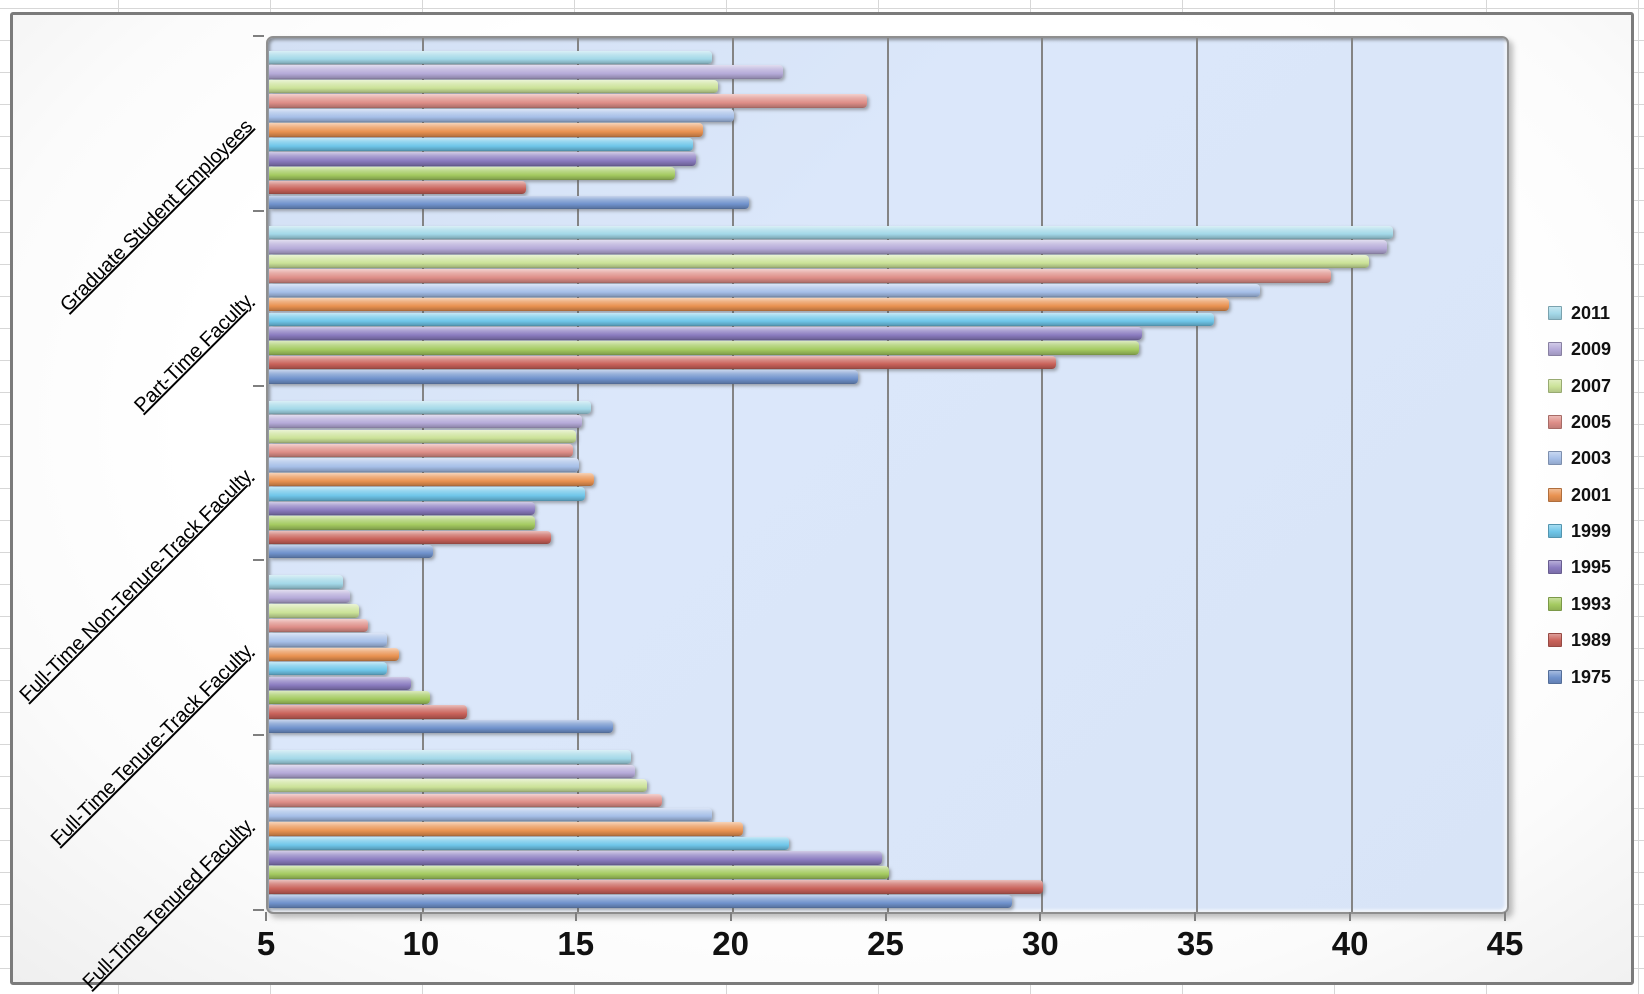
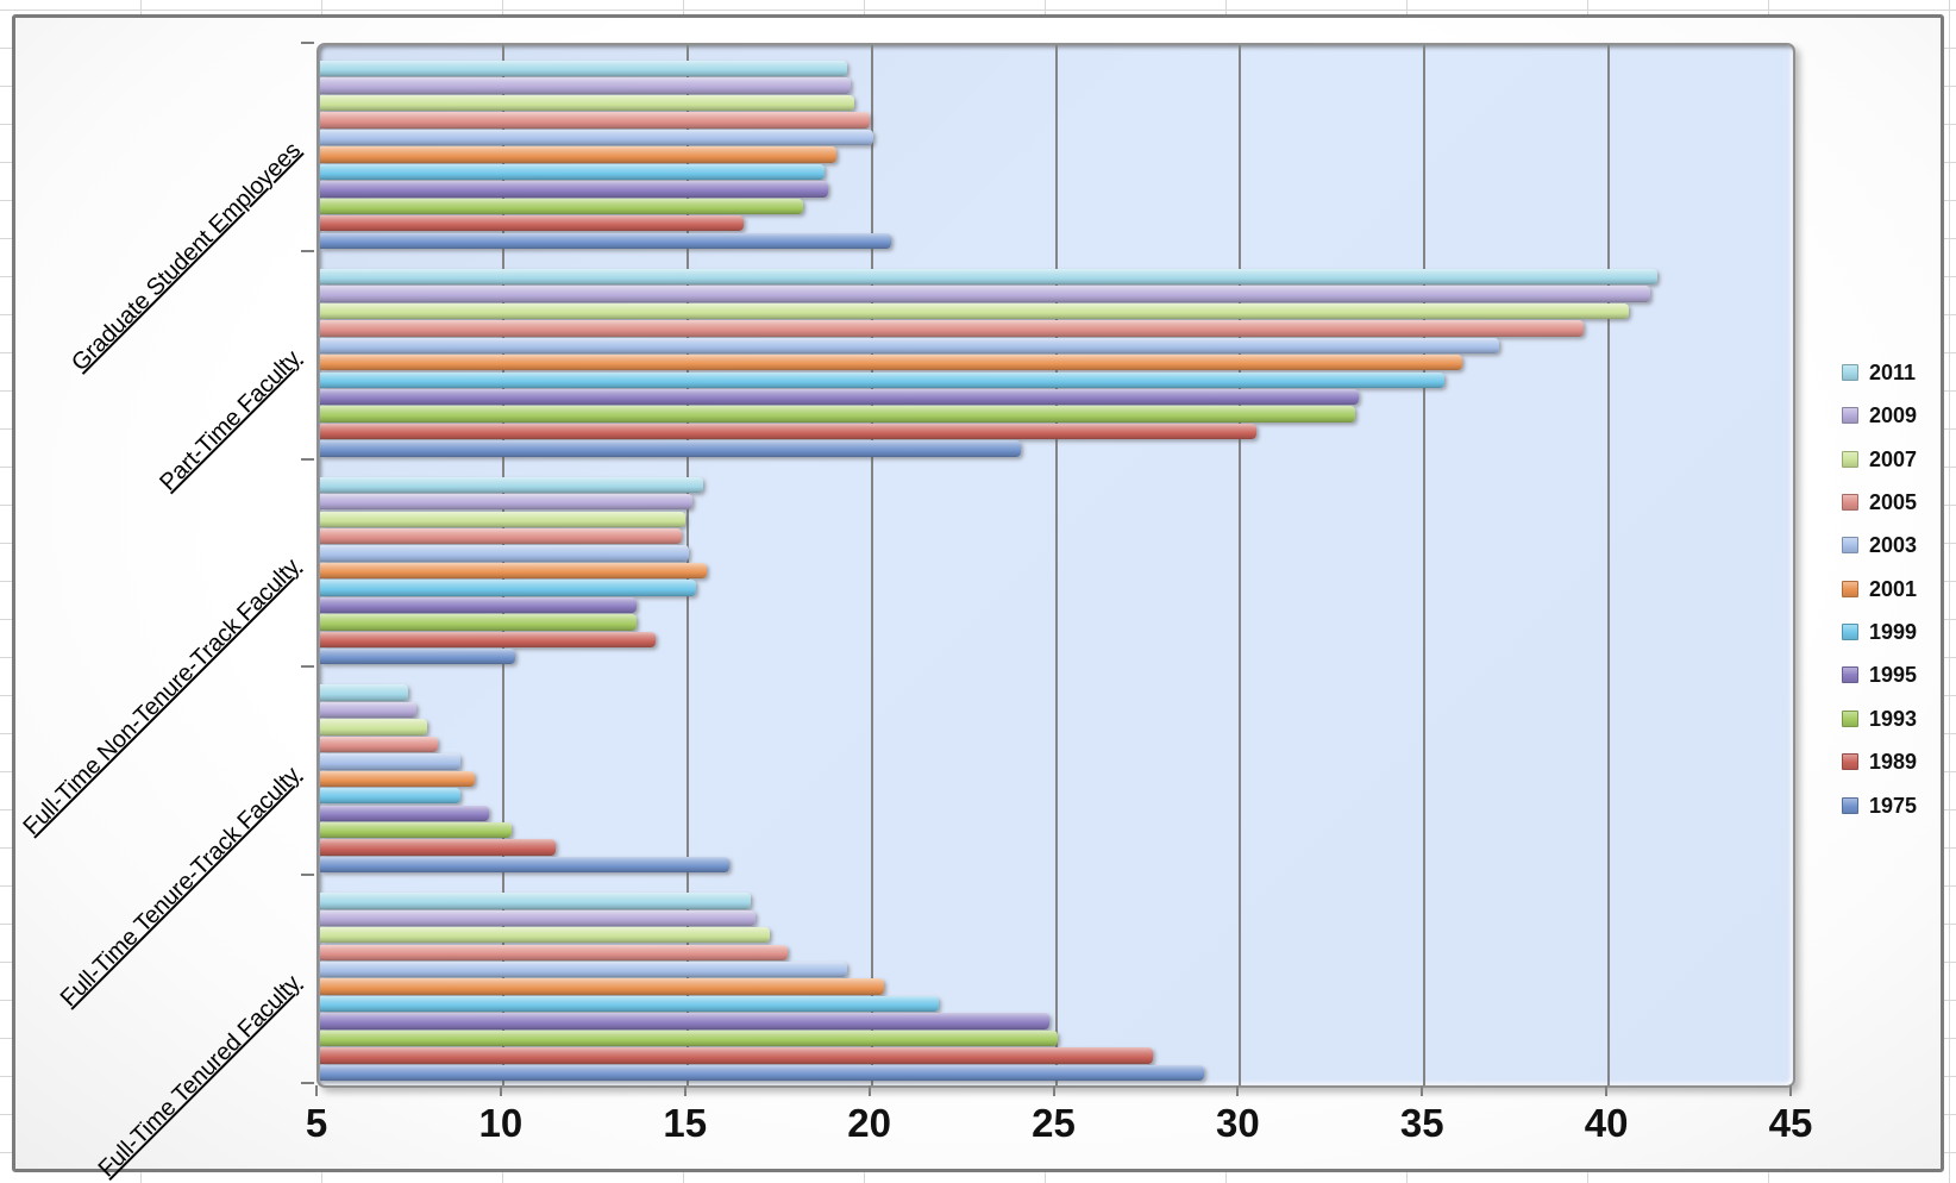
2009/Graduate Student Employees: 21.6 -> 19.4
2005/Graduate Student Employees: 24.3 -> 19.9
1989/Graduate Student Employees: 13.3 -> 16.5
1989/Full-Time Tenured Faculty: 30.0 -> 27.6
